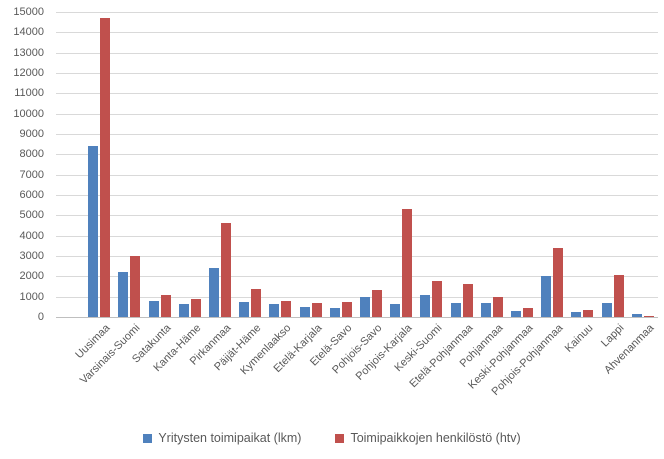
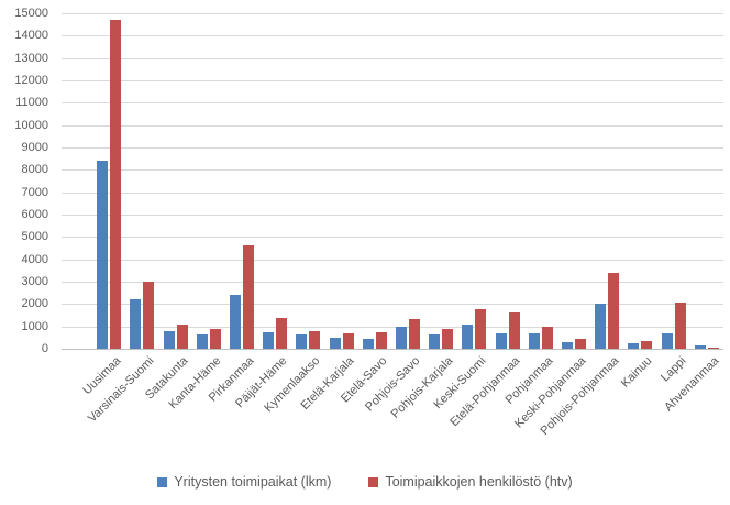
Toimipaikkojen henkilöstö (htv)/Pohjois-Karjala: 5300 -> 900
